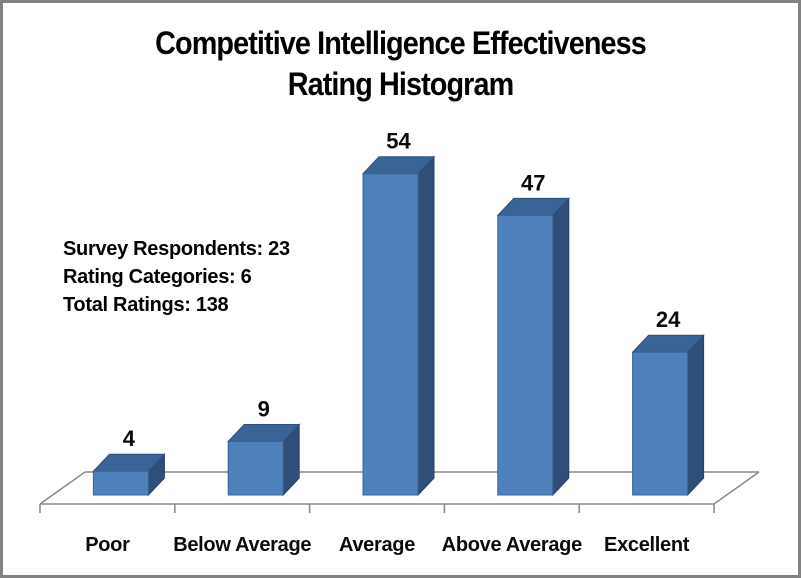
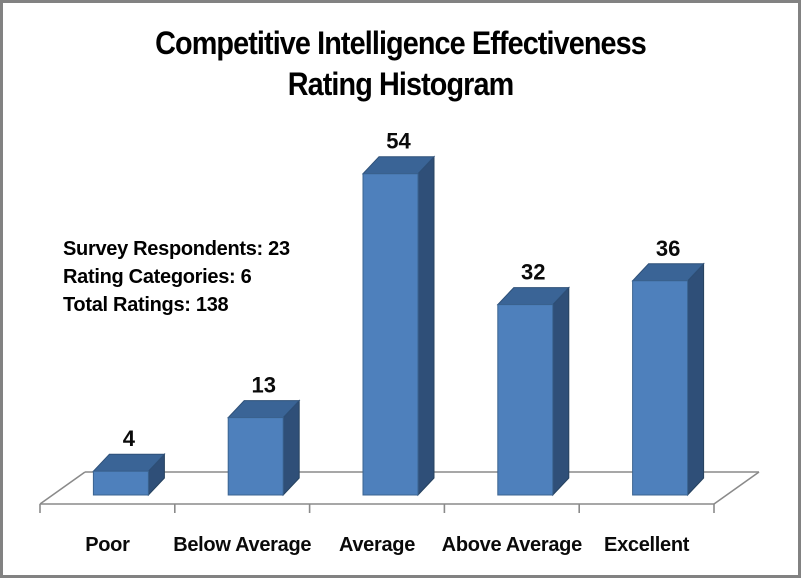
Below Average: 9 -> 13
Above Average: 47 -> 32
Excellent: 24 -> 36
